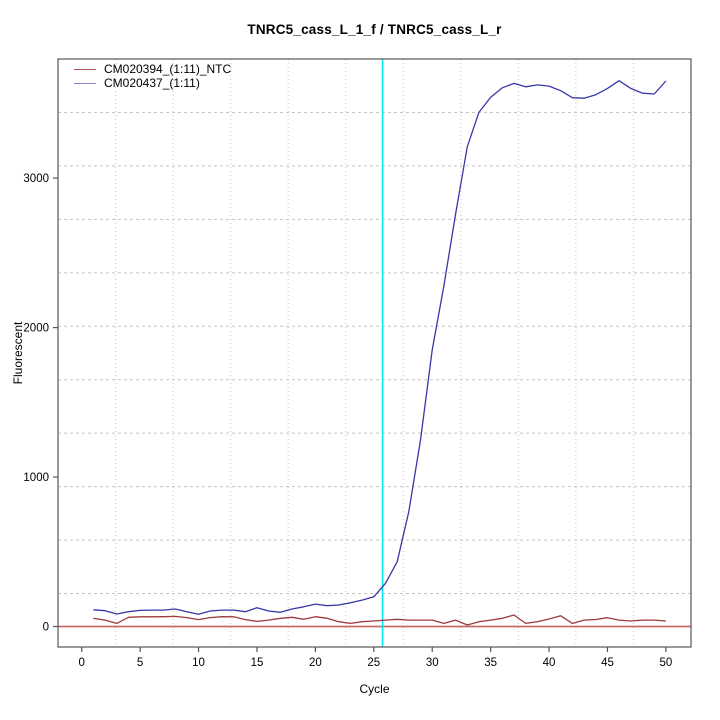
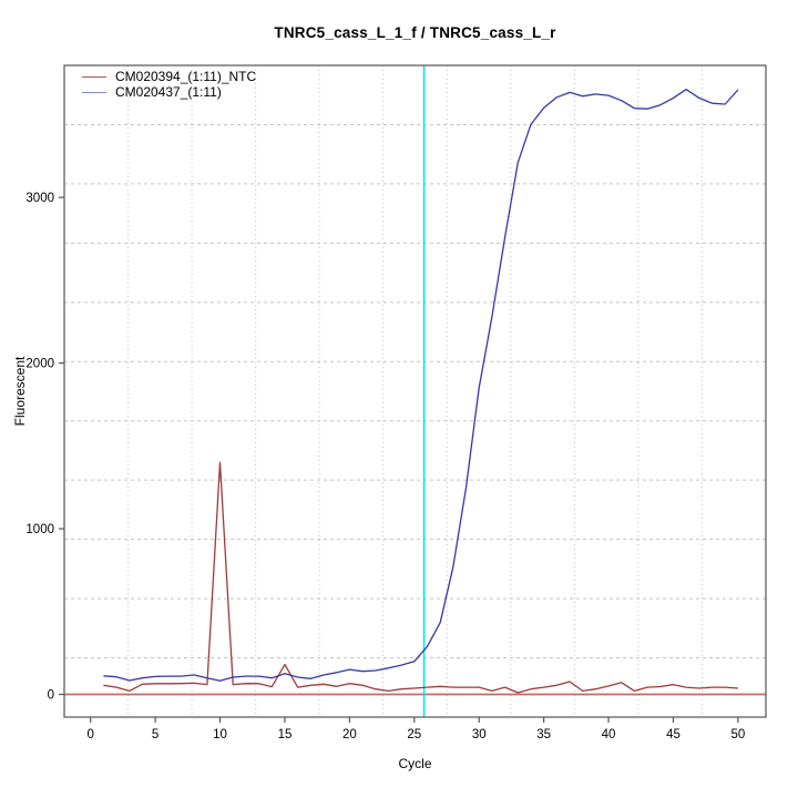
CM020394_(1:11)_NTC/10: 50 -> 1400
CM020394_(1:11)_NTC/15: 30 -> 180
